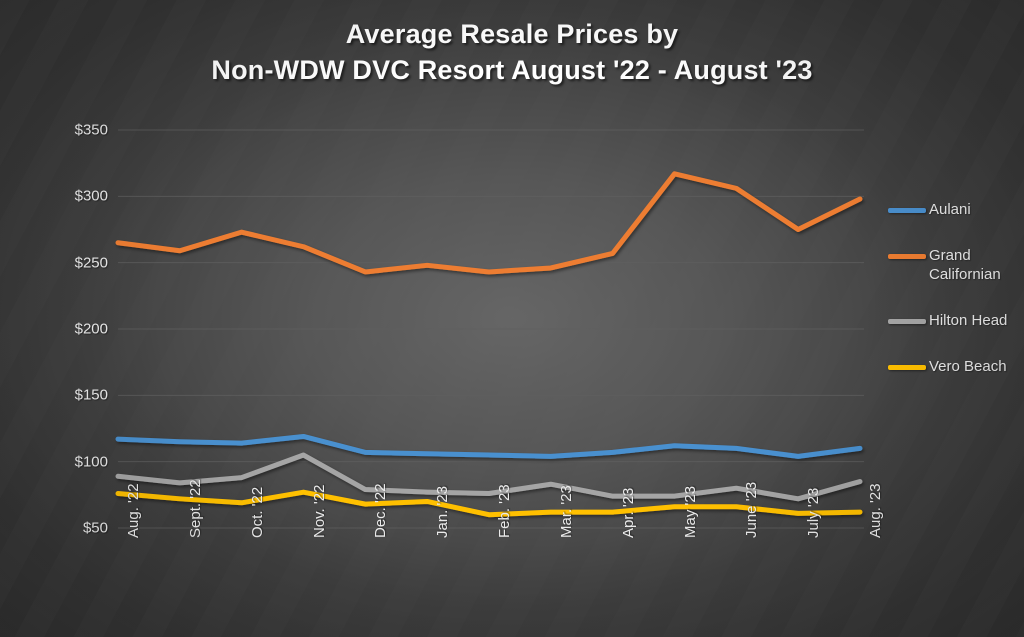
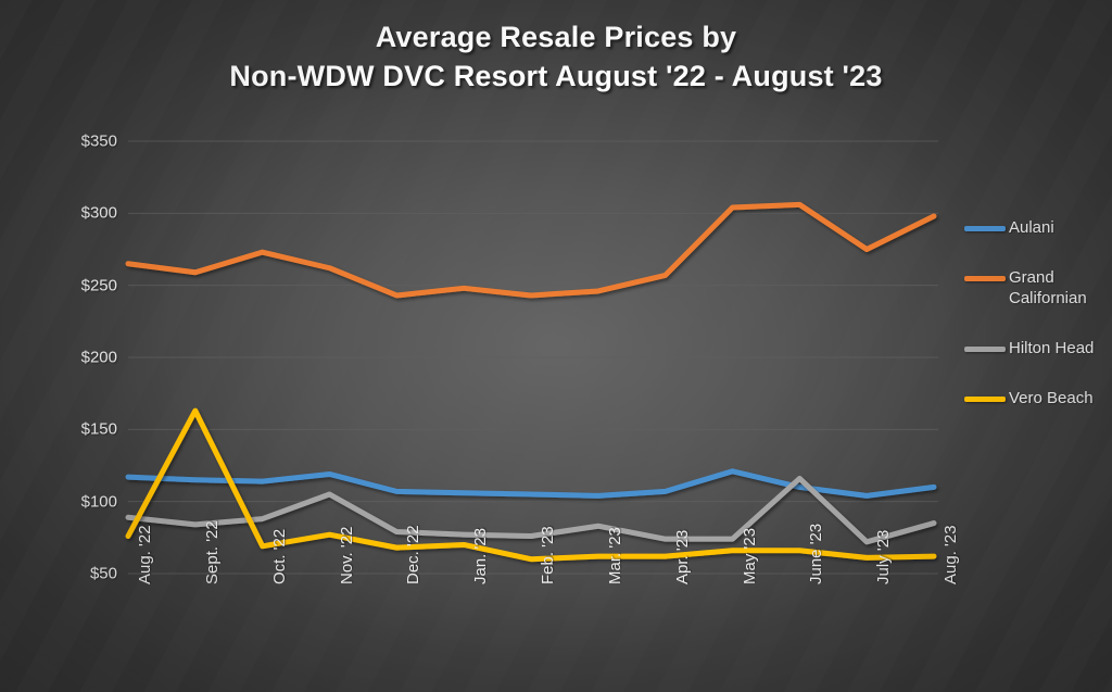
Vero Beach/Sept. '22: $72 -> $163
Aulani/May '23: $112 -> $121
Grand Californian/May '23: $317 -> $304
Hilton Head/June '23: $80 -> $116
